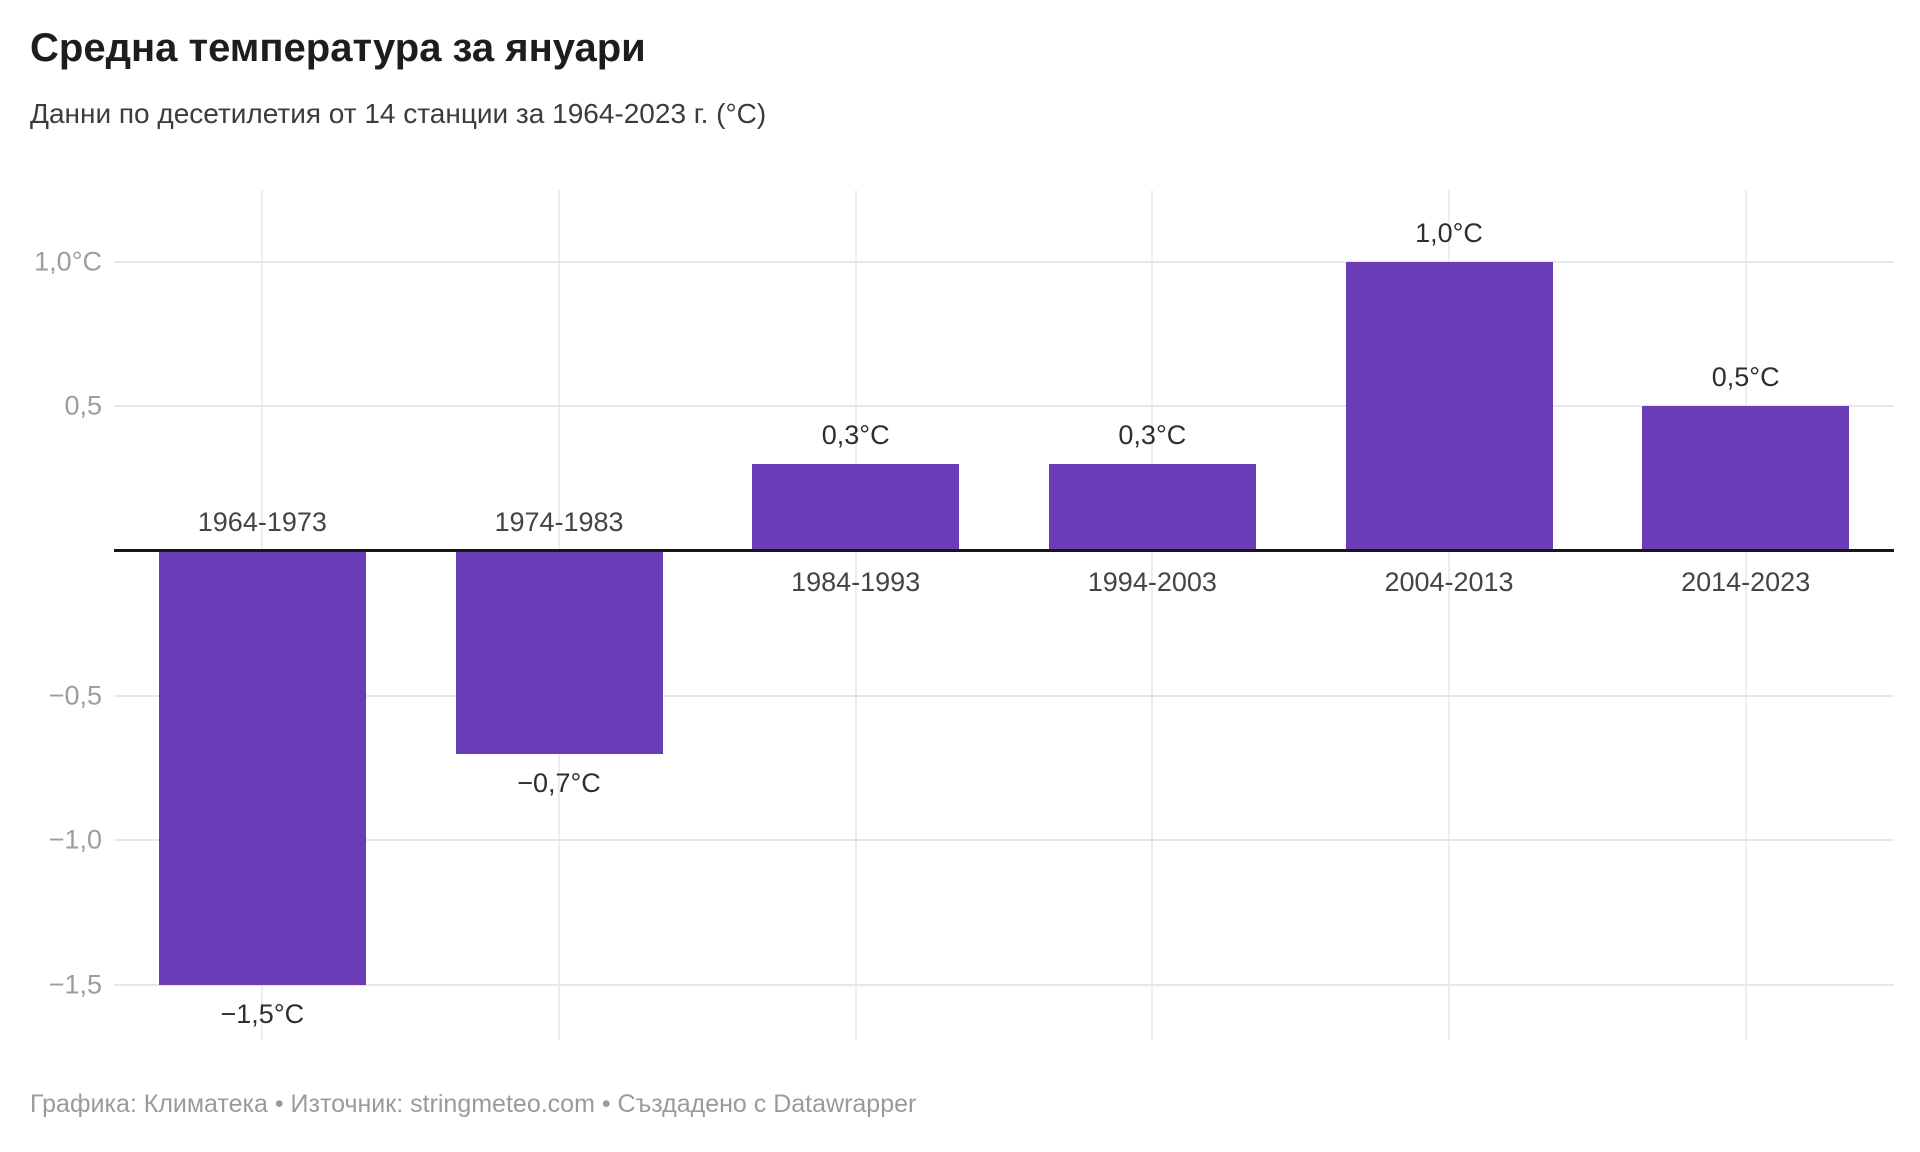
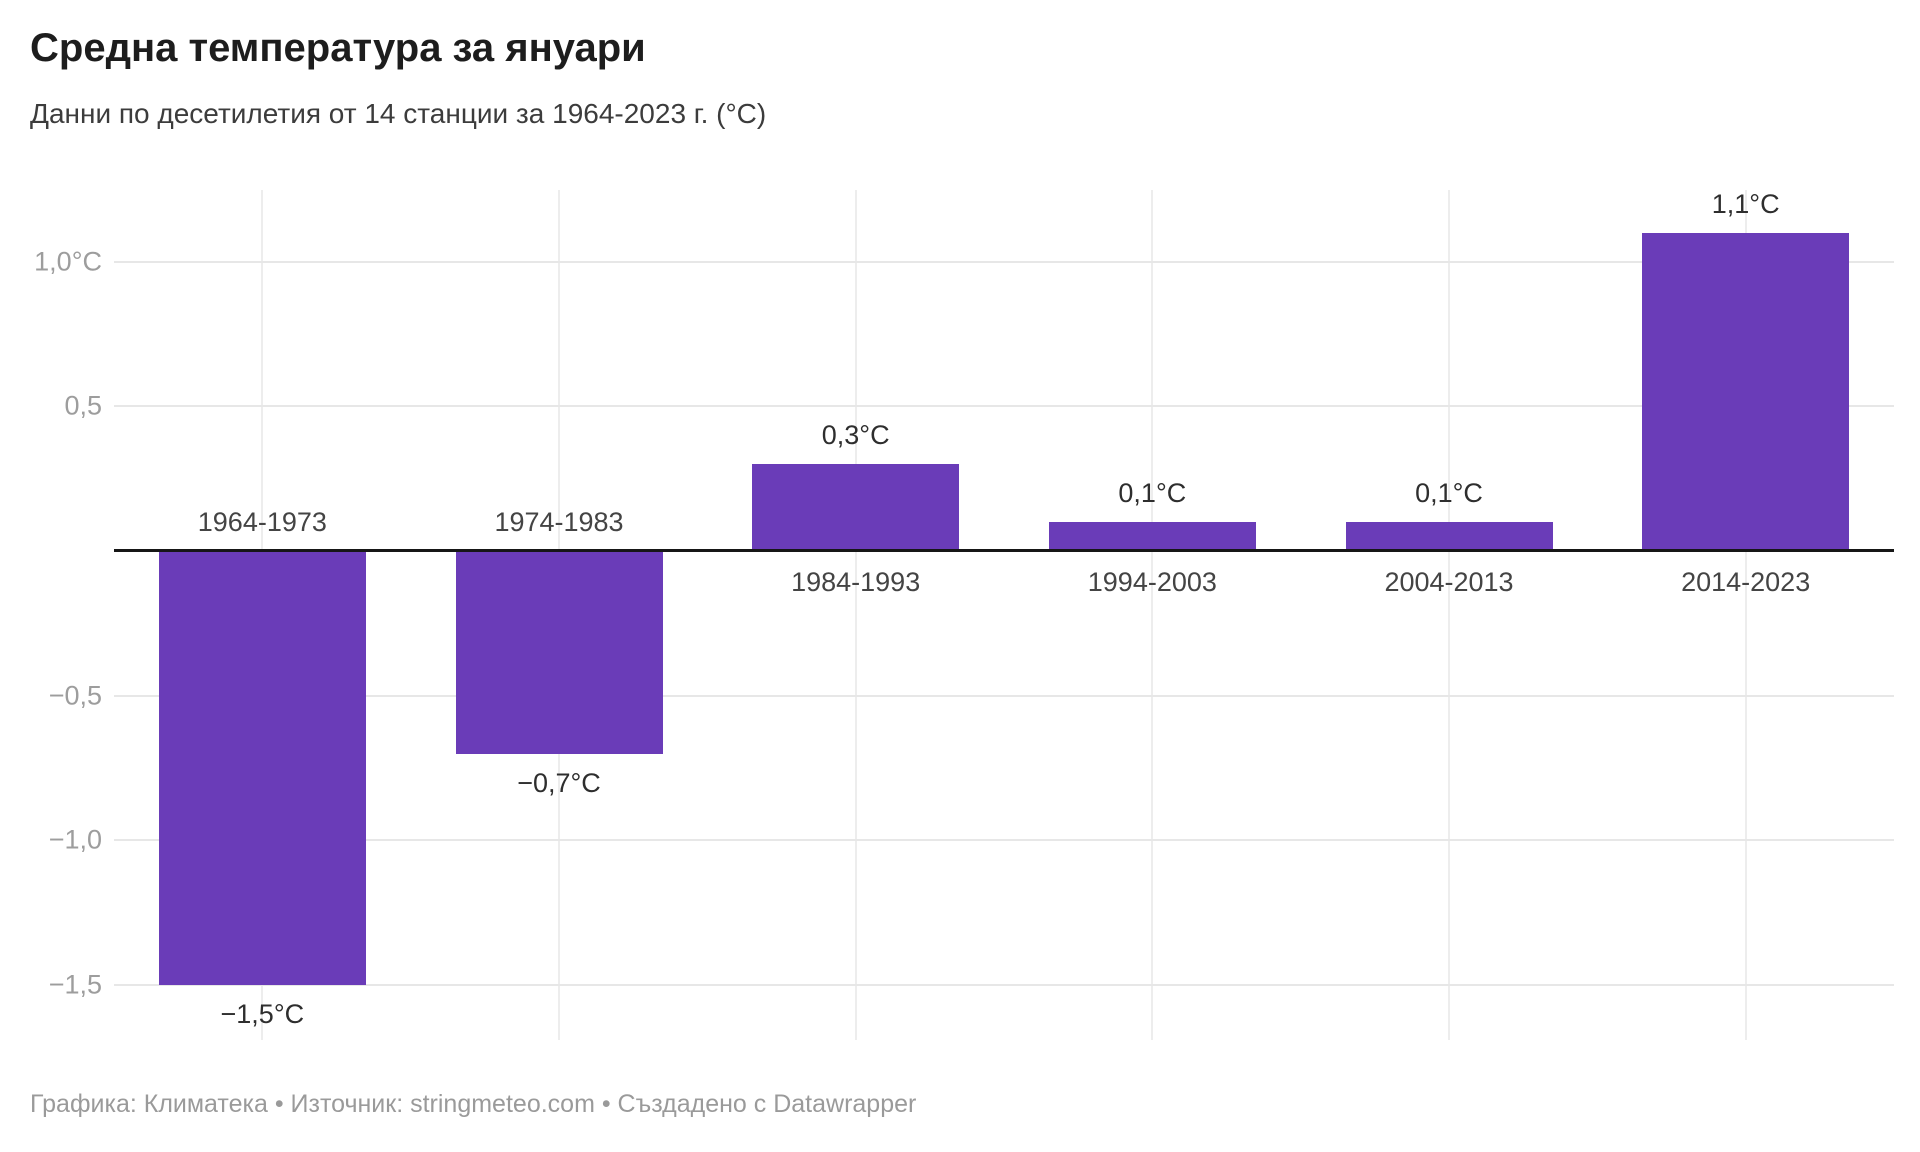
1994-2003: 0,3°C -> 0,1°C
2004-2013: 1,0°C -> 0,1°C
2014-2023: 0,5°C -> 1,1°C
